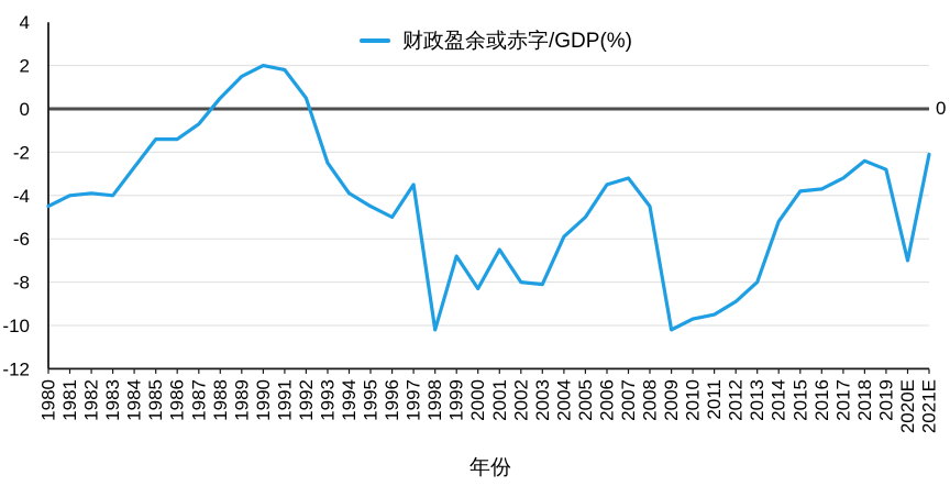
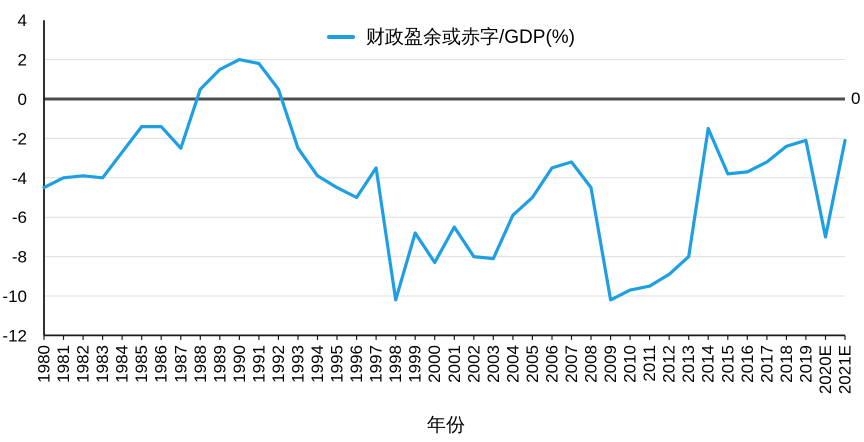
1987: -0.7 -> -2.5
2014: -5.2 -> -1.5
2019: -2.8 -> -2.1
